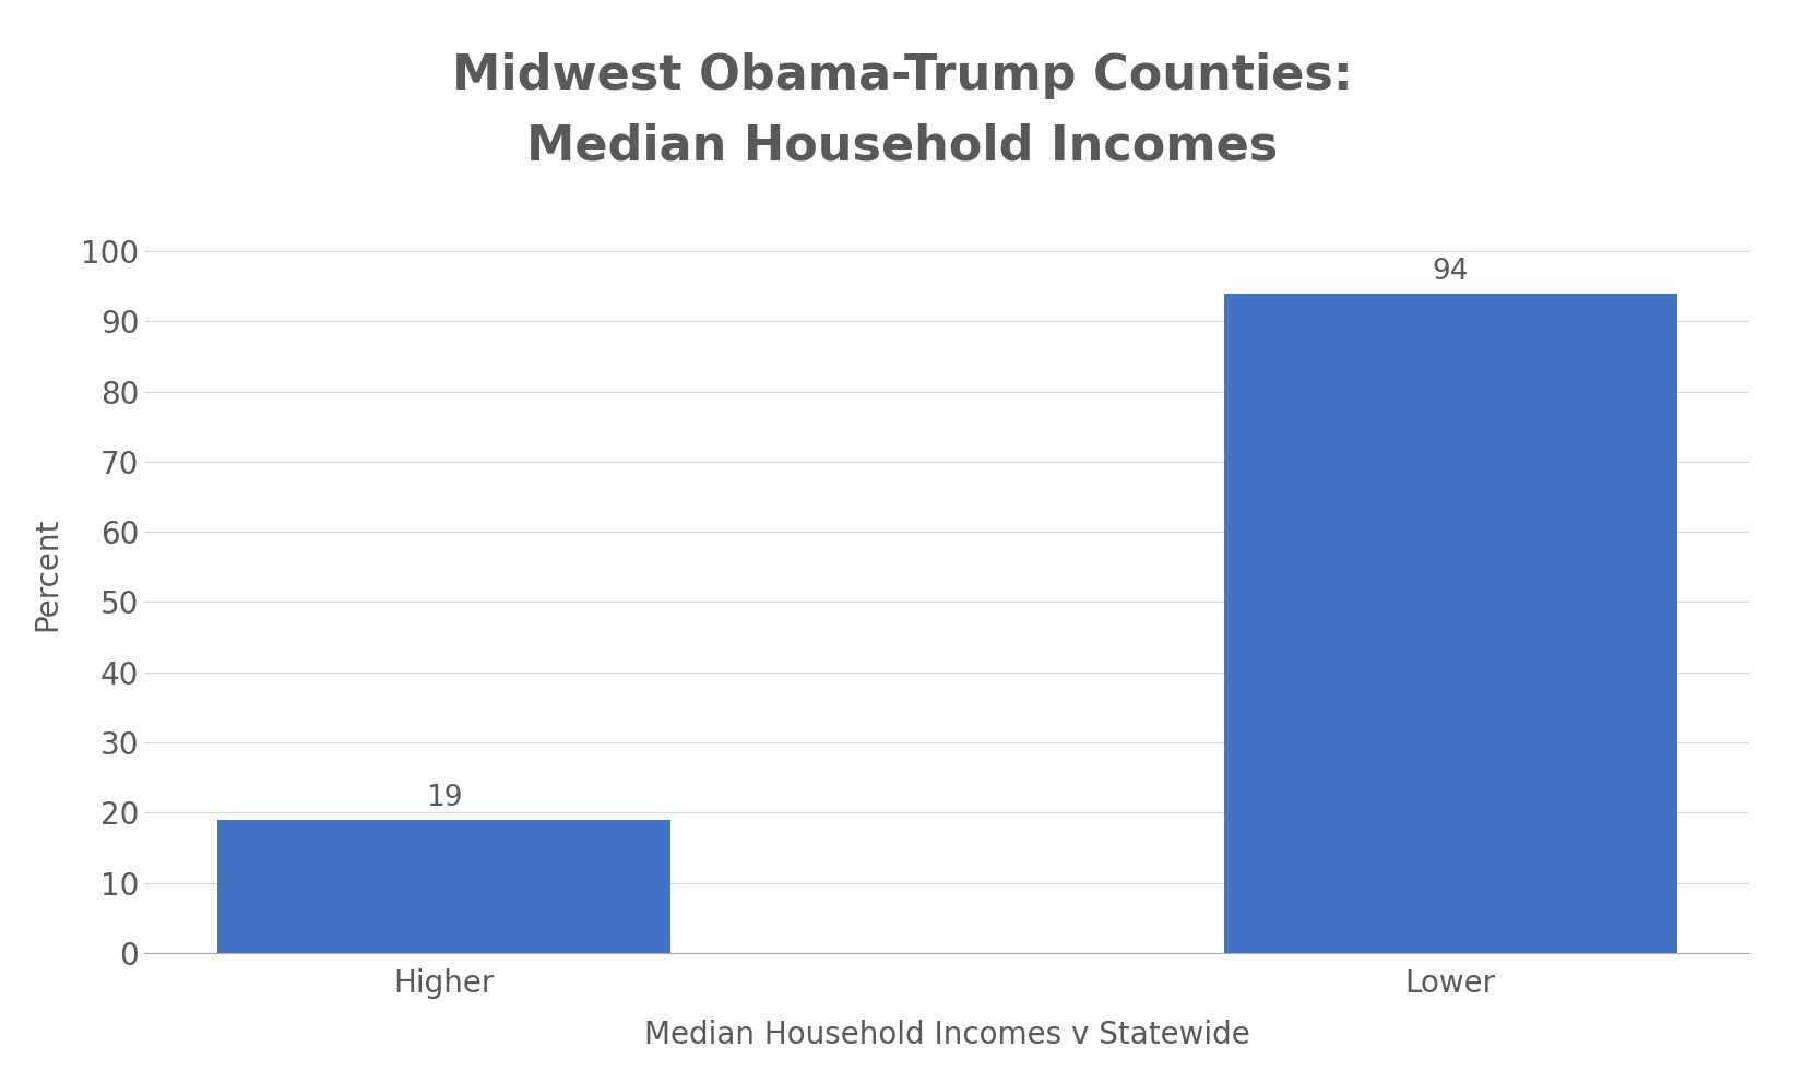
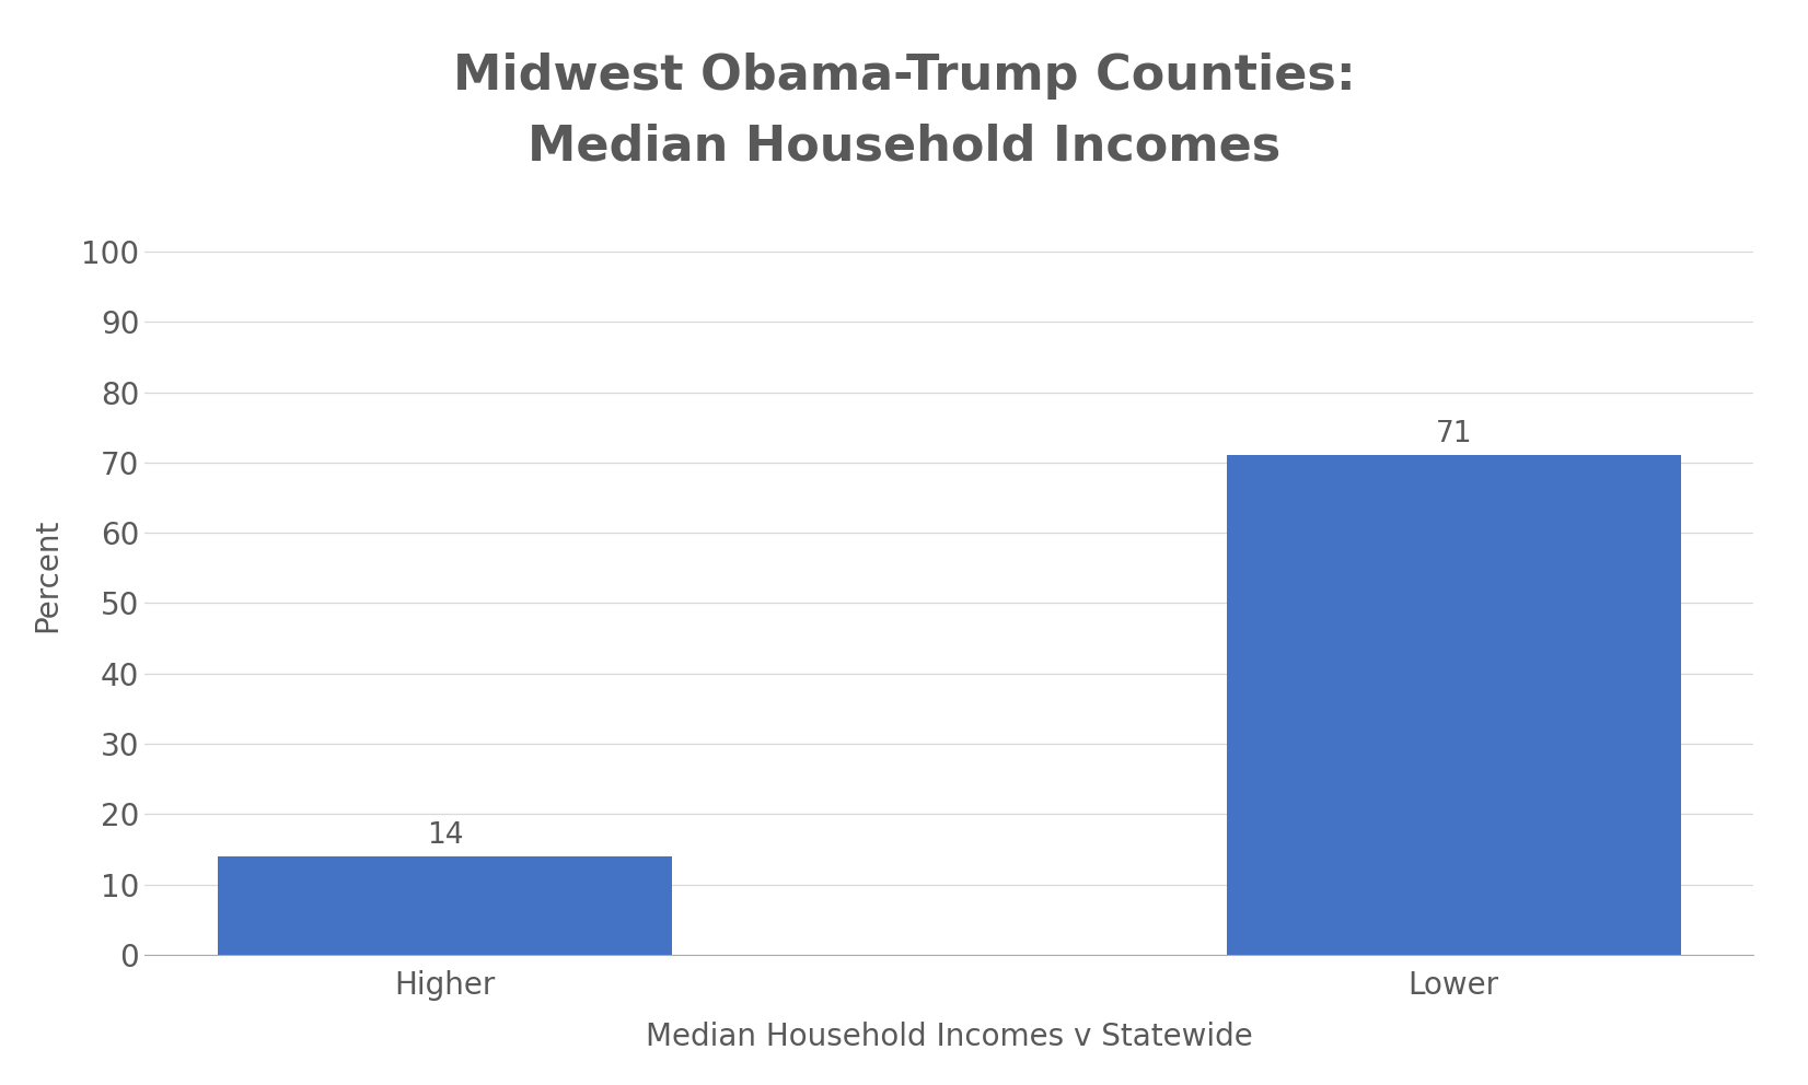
Higher: 19 -> 14
Lower: 94 -> 71
